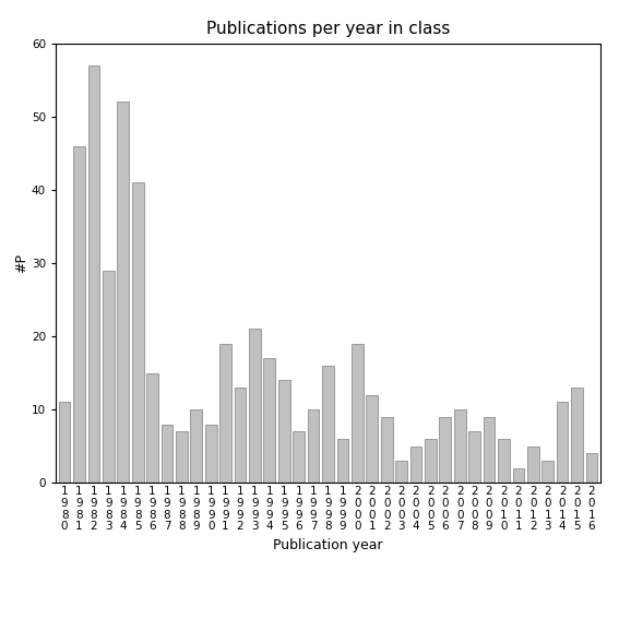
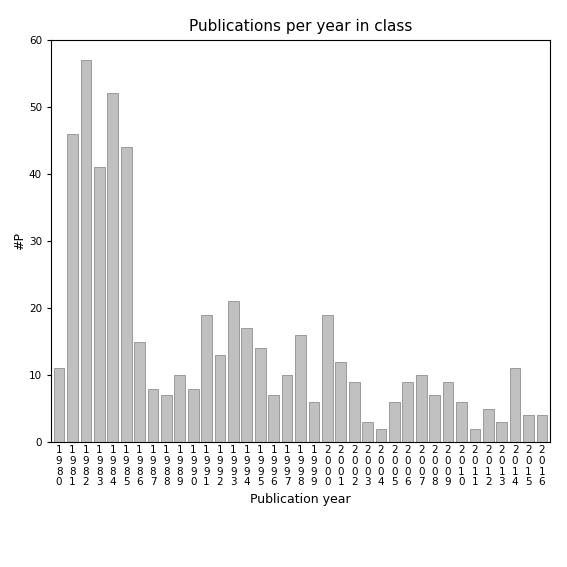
1 9 8 3: 29 -> 41
1 9 8 5: 41 -> 44
2 0 0 4: 5 -> 2
2 0 1 5: 13 -> 4
